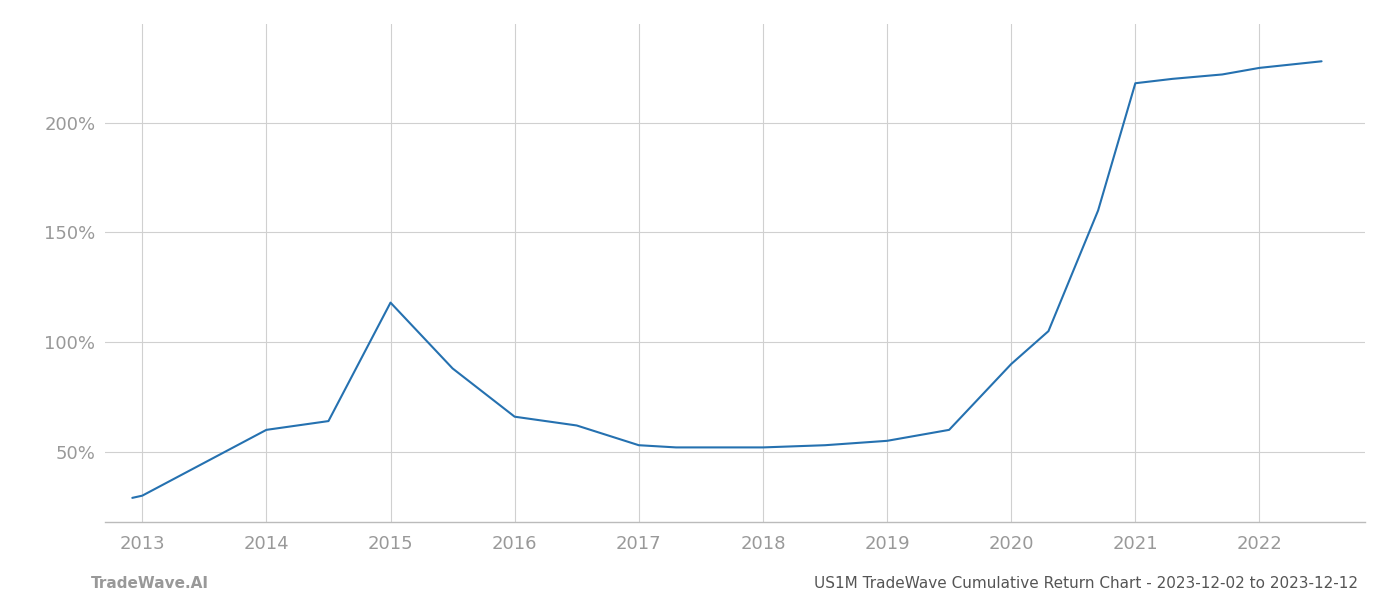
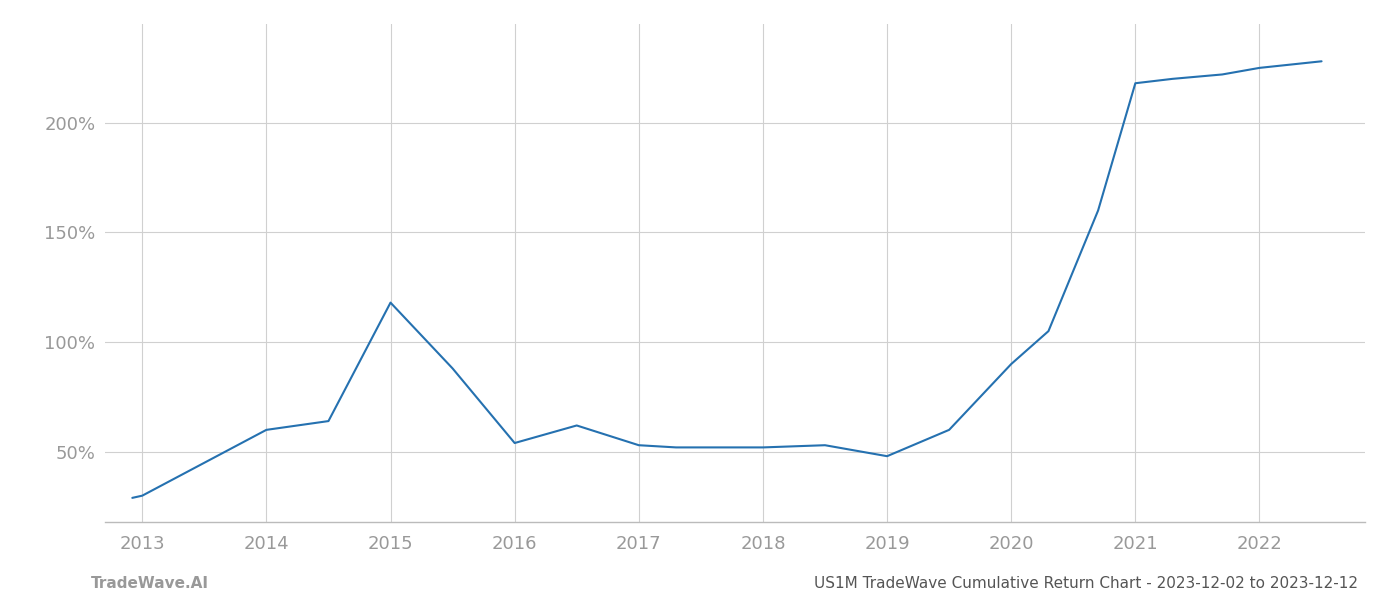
2016: 66% -> 54%
2019: 55% -> 48%
